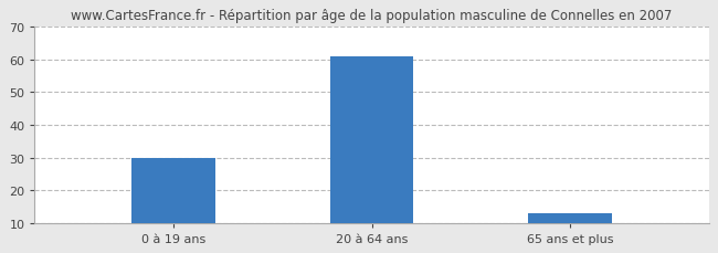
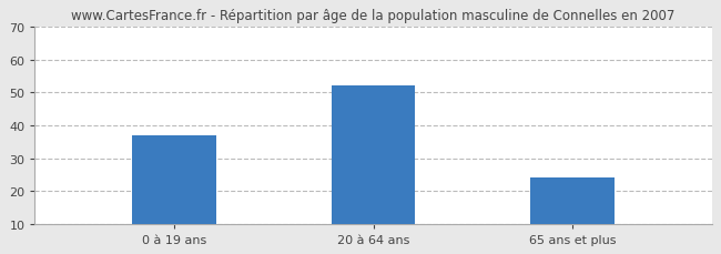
0 à 19 ans: 30 -> 37
20 à 64 ans: 61 -> 52
65 ans et plus: 13 -> 24
